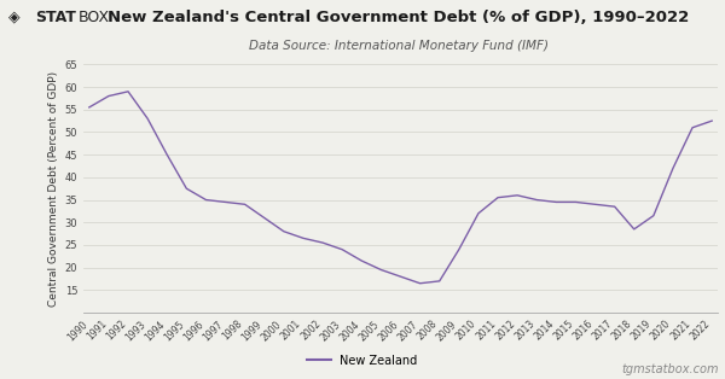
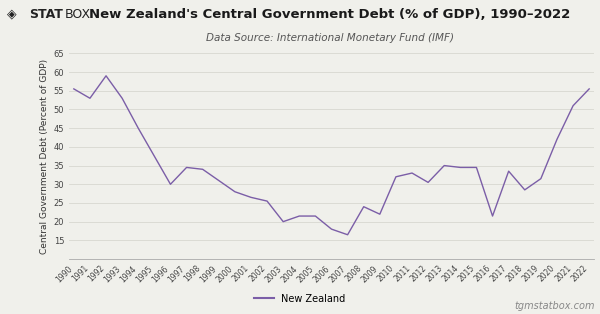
1991: 58.0 -> 53.0
1996: 35.0 -> 30.0
2003: 24.0 -> 20.0
2005: 19.5 -> 21.5
2008: 17.0 -> 24.0
2009: 24.0 -> 22.0
2011: 35.5 -> 33.0
2012: 36.0 -> 30.5
2016: 34.0 -> 21.5
2022: 52.5 -> 55.5
